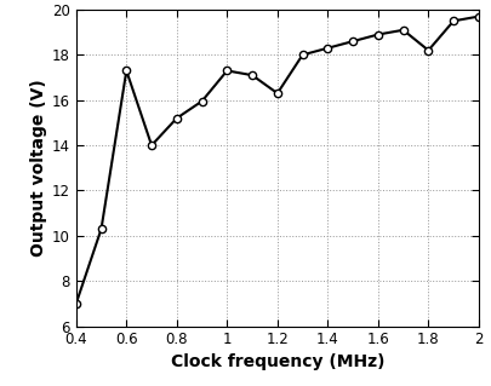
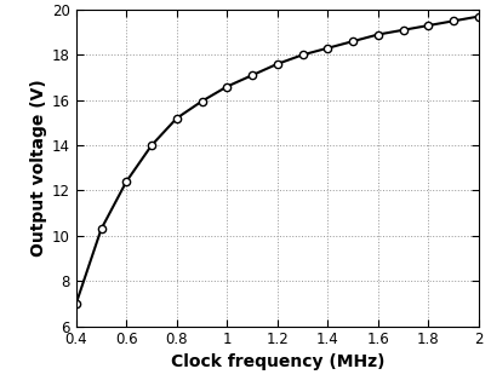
0.6: 17.3 -> 12.4
1: 17.3 -> 16.6
1.2: 16.3 -> 17.6
1.8: 18.2 -> 19.3
